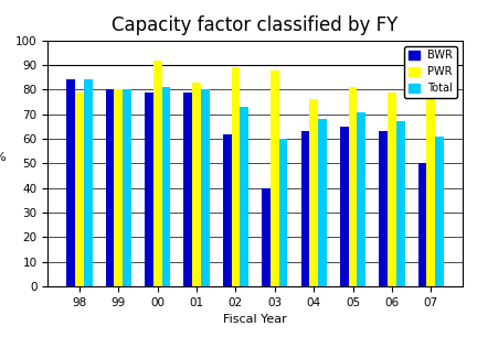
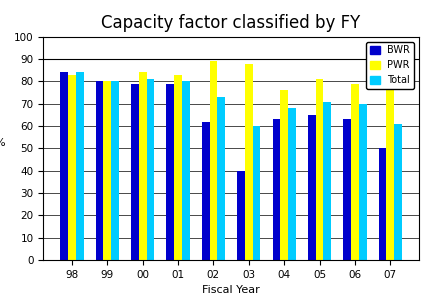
PWR/98: 79 -> 83
PWR/00: 92 -> 84
Total/06: 67 -> 70
